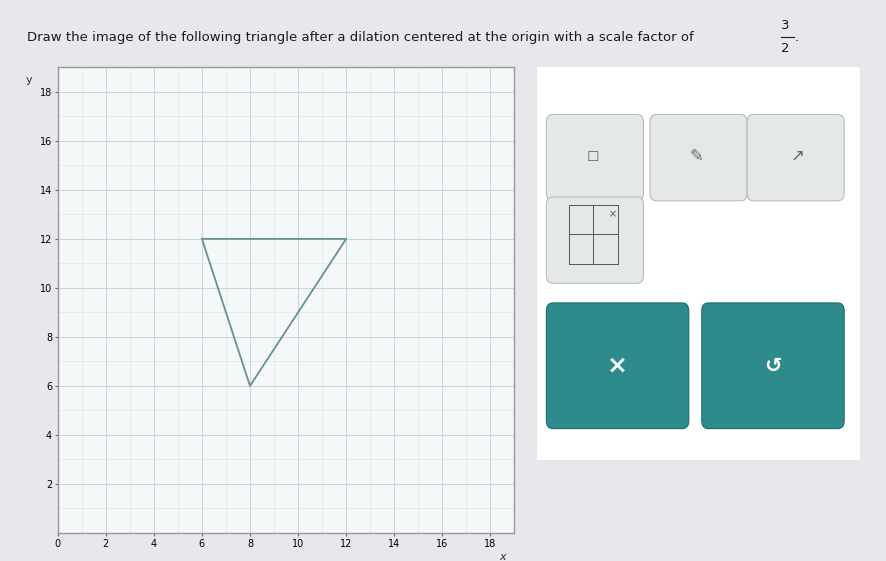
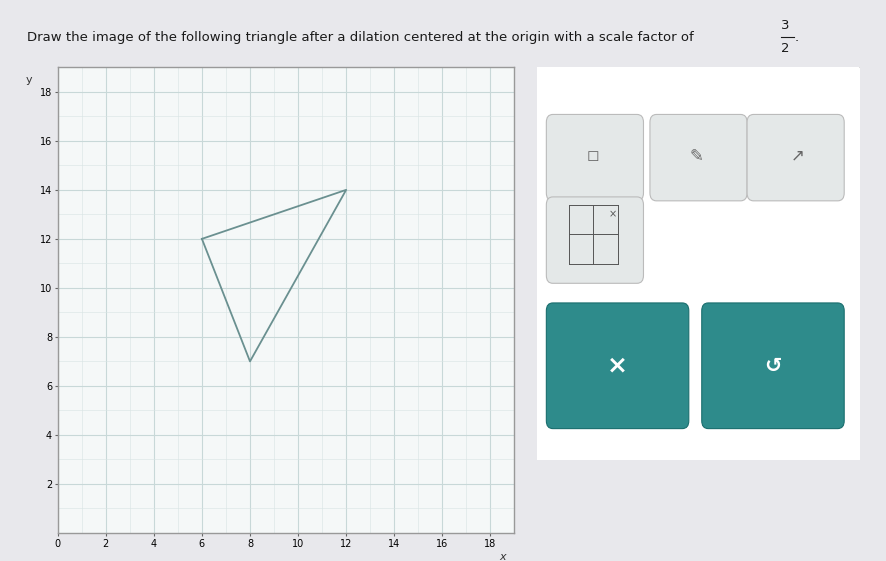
8: 6 -> 7
12: 12 -> 14
